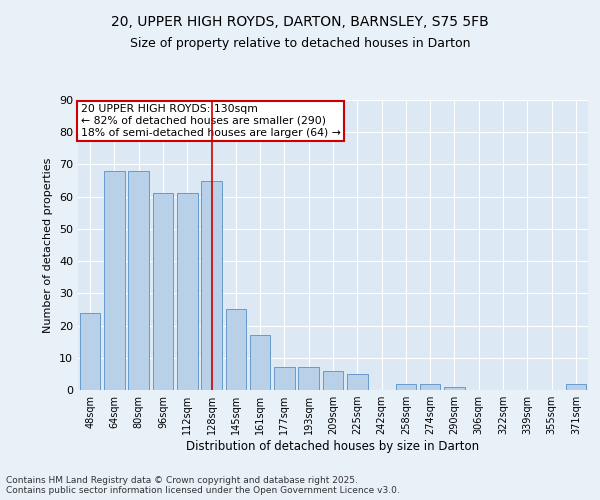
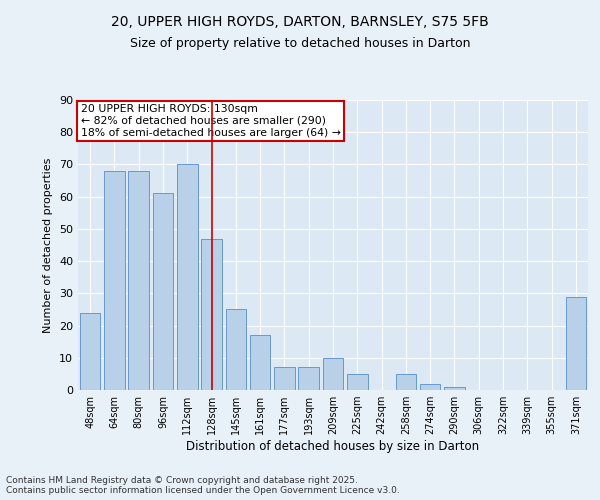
112sqm: 61 -> 70
128sqm: 65 -> 47
209sqm: 6 -> 10
258sqm: 2 -> 5
371sqm: 2 -> 29
